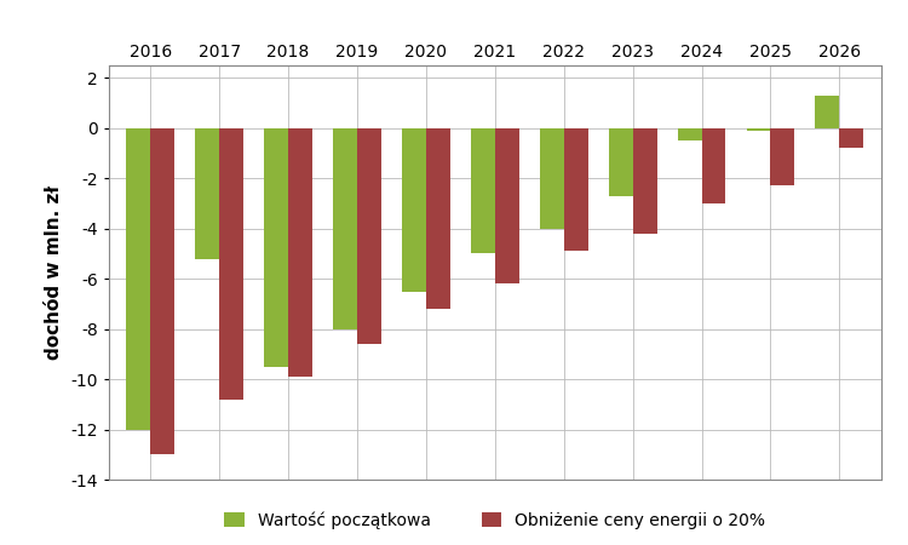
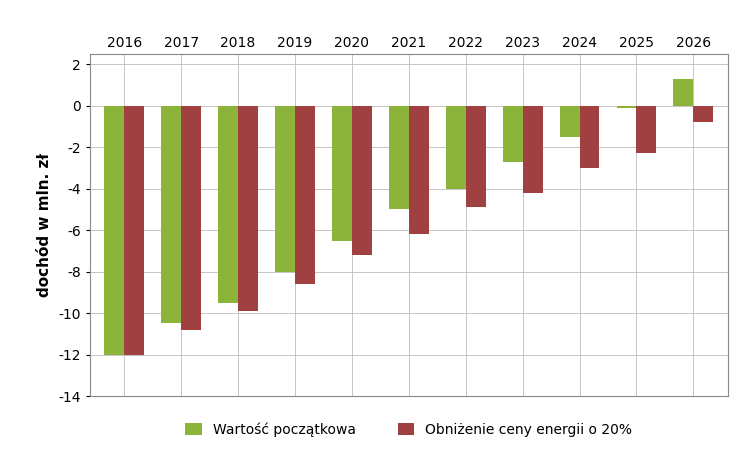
Obniżenie ceny energii o 20%/2016: -13.0 -> -12.0
Wartość początkowa/2017: -5.2 -> -10.5
Wartość początkowa/2024: -0.5 -> -1.5
